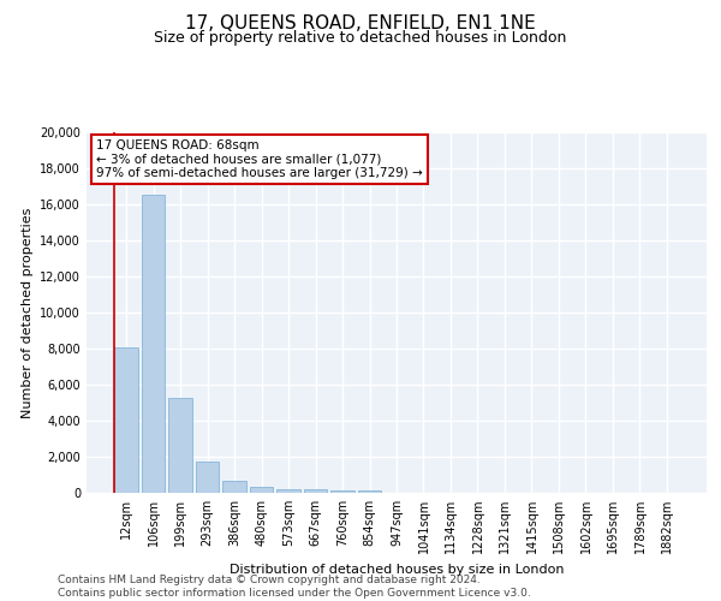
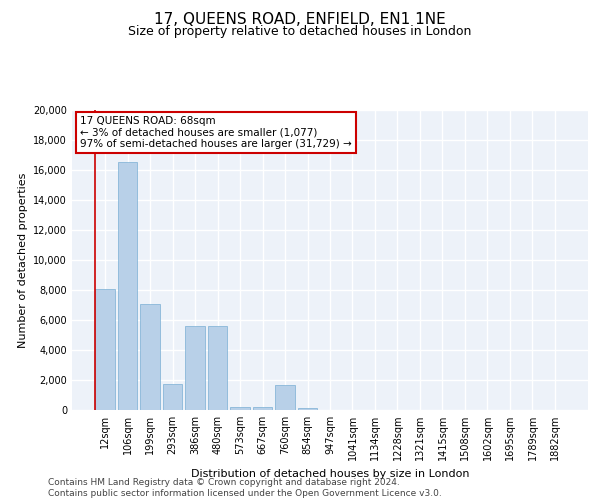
199sqm: 5,300 -> 7,100
386sqm: 600 -> 5,600
480sqm: 400 -> 5,600
760sqm: 100 -> 1,700
